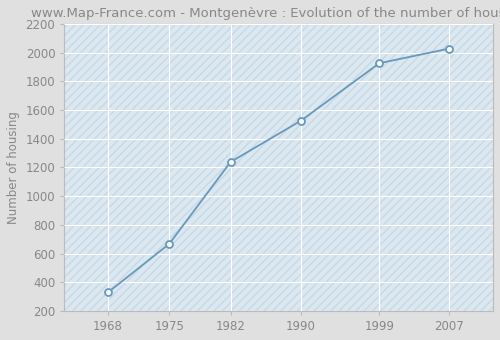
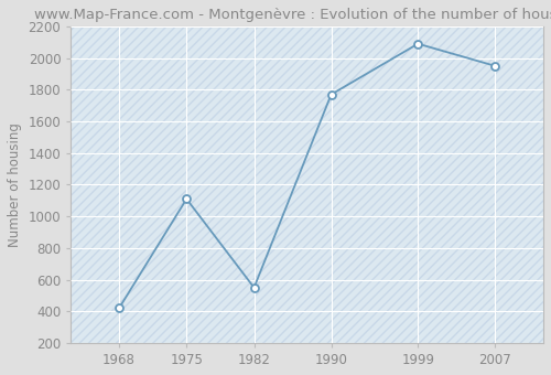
1968: 330 -> 420
1975: 670 -> 1110
1982: 1240 -> 550
1990: 1520 -> 1770
1999: 1930 -> 2090
2007: 2030 -> 1950
